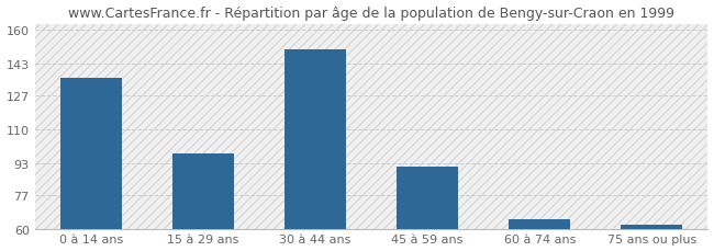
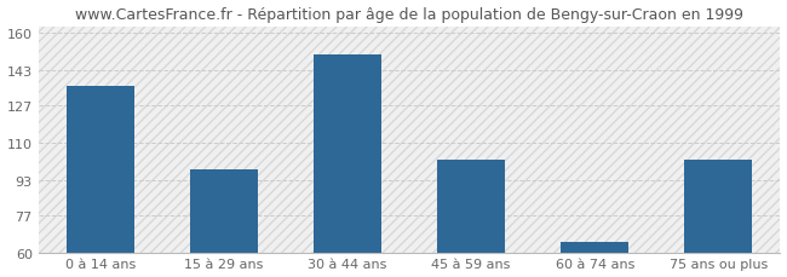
45 à 59 ans: 91 -> 102
75 ans ou plus: 62 -> 102
